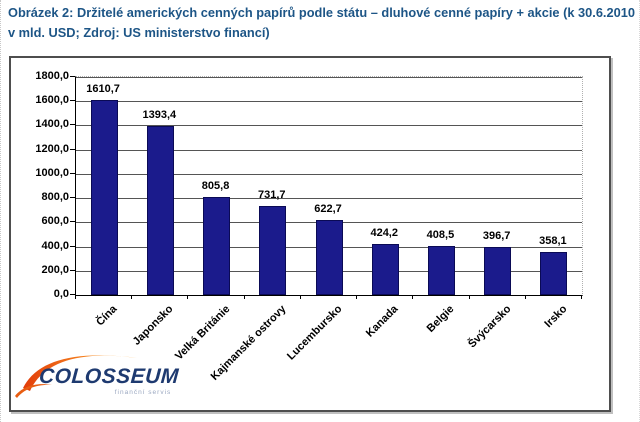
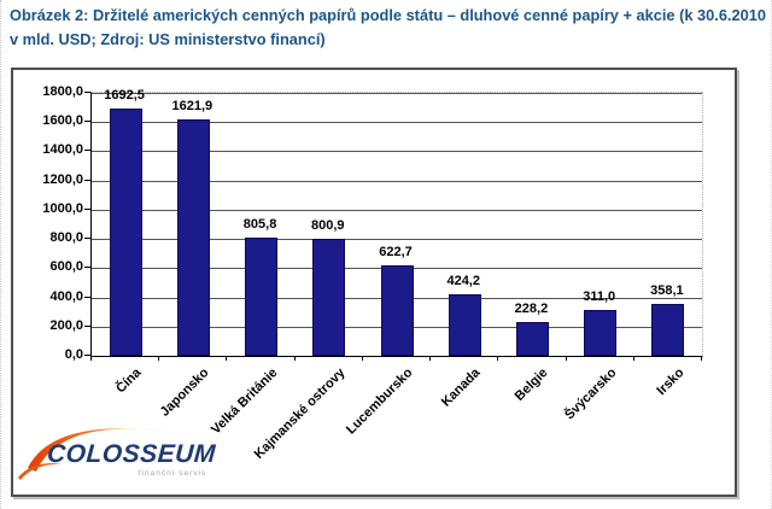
Čína: 1610,7 -> 1692,5
Japonsko: 1393,4 -> 1621,9
Kajmanské ostrovy: 731,7 -> 800,9
Belgie: 408,5 -> 228,2
Švýcarsko: 396,7 -> 311,0
